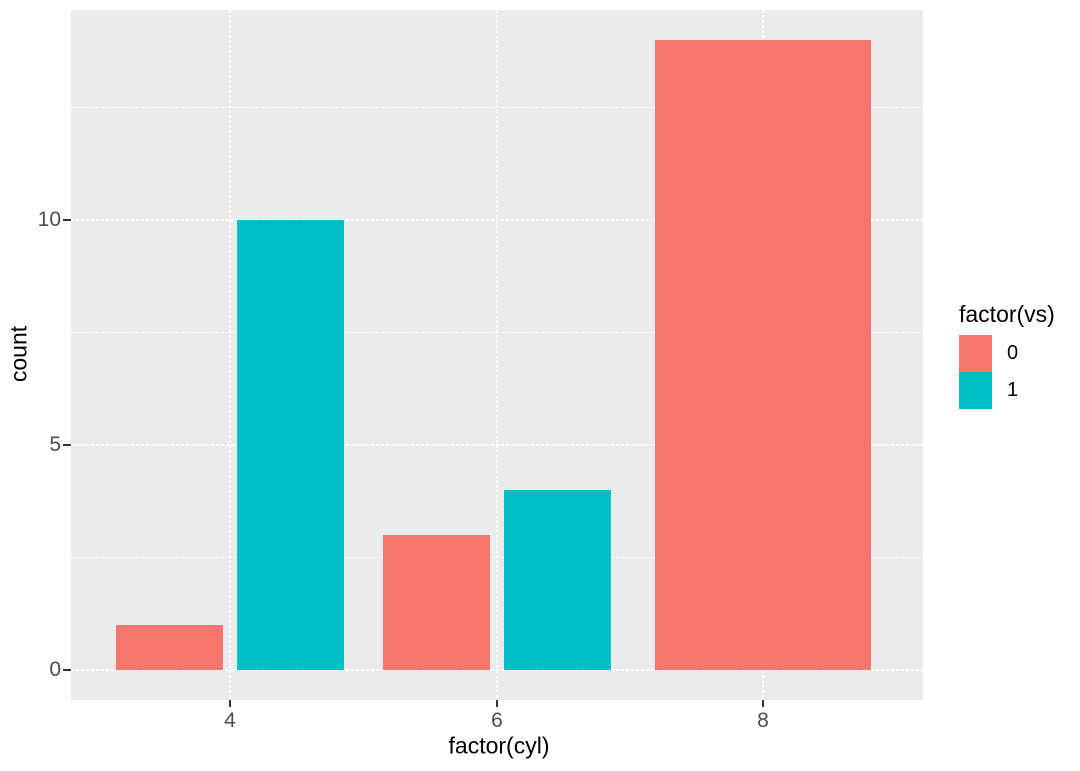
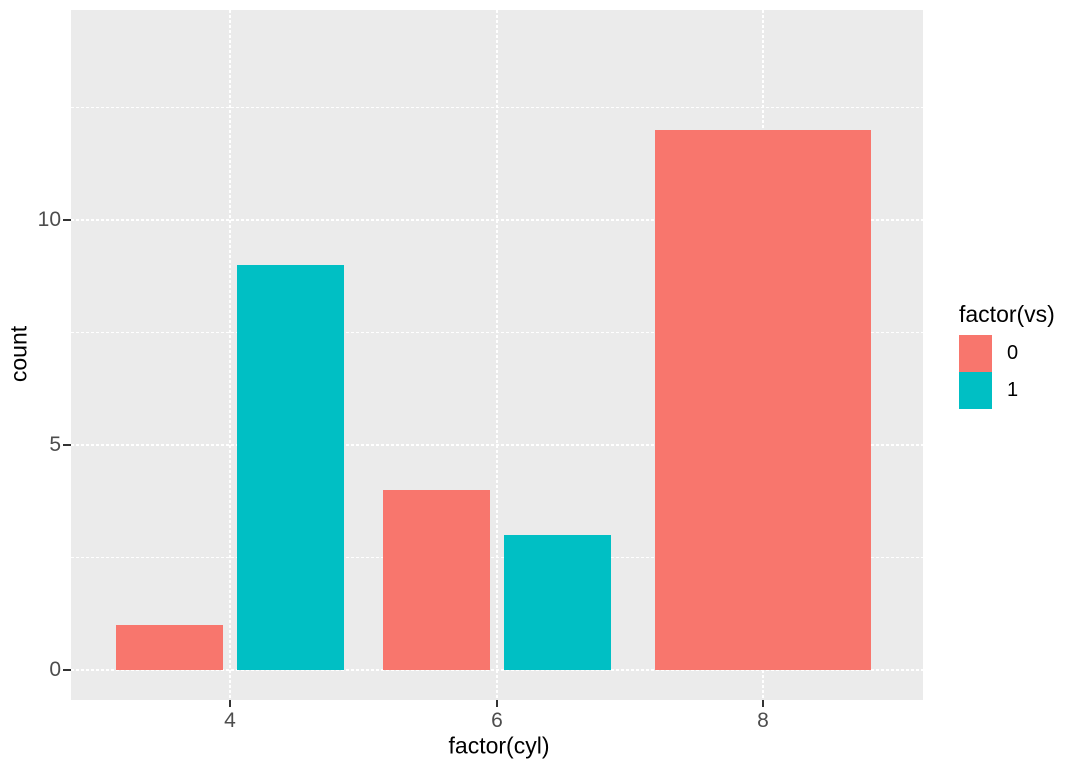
1/4: 10 -> 9
0/6: 3 -> 4
1/6: 4 -> 3
0/8: 14 -> 12
